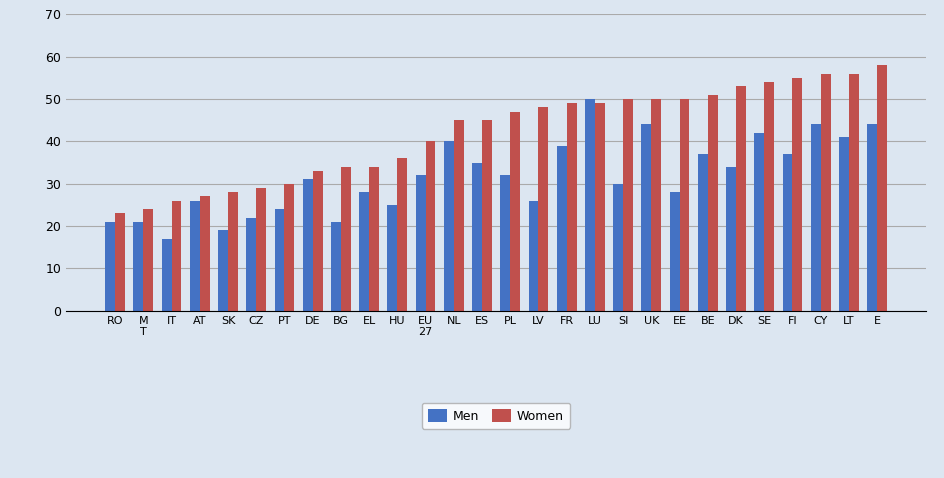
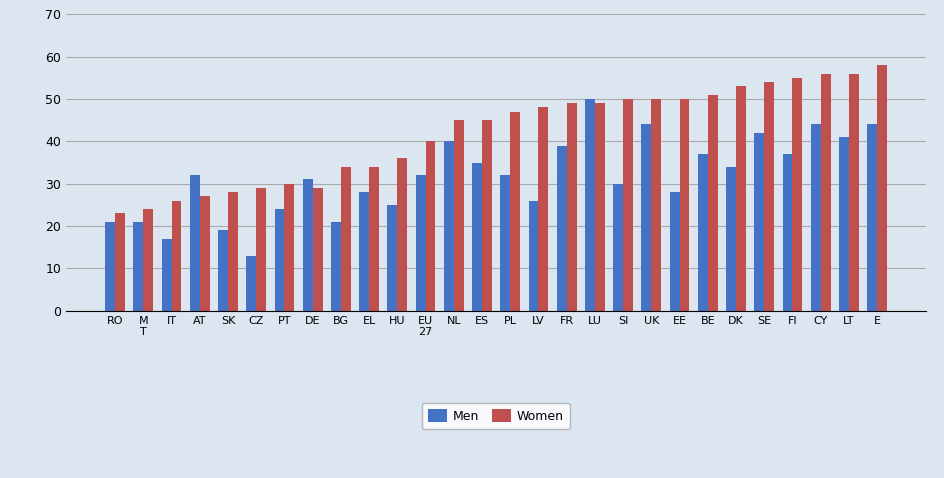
Men/AT: 26 -> 32
Men/CZ: 22 -> 13
Women/DE: 33 -> 29
